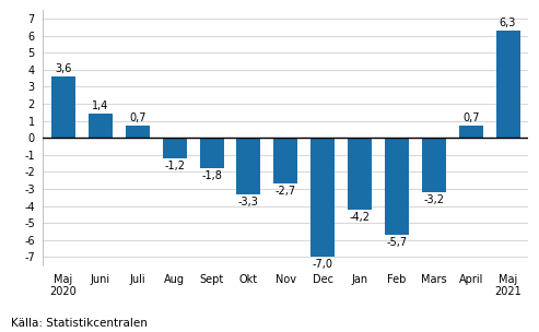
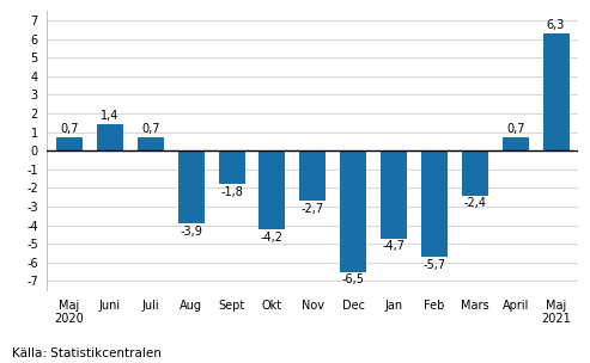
Maj 2020: 3,6 -> 0,7
Aug: -1,2 -> -3,9
Okt: -3,3 -> -4,2
Dec: -7,0 -> -6,5
Jan: -4,2 -> -4,7
Mars: -3,2 -> -2,4
